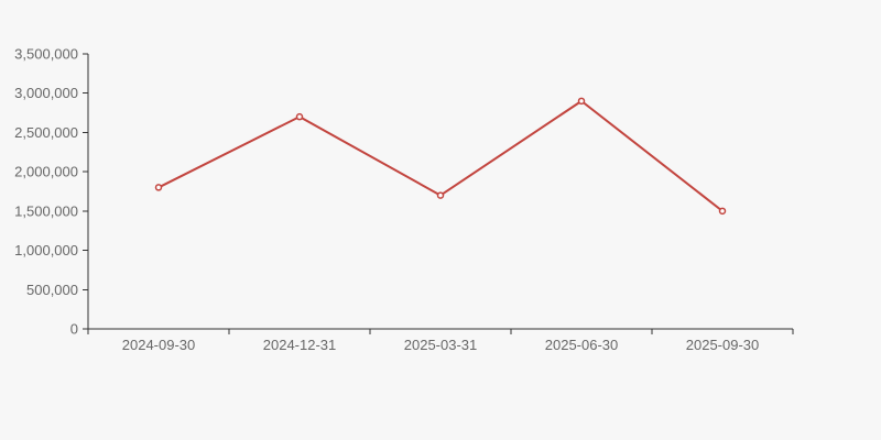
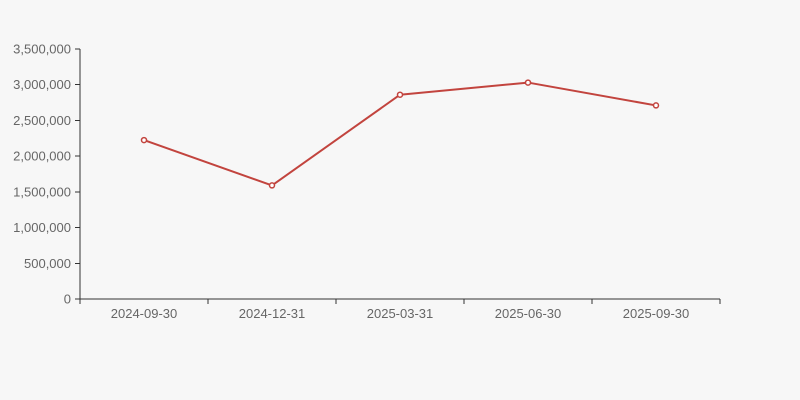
2024-09-30: 1800000 -> 2200000
2024-12-31: 2700000 -> 1600000
2025-03-31: 1700000 -> 2900000
2025-06-30: 2900000 -> 3000000
2025-09-30: 1500000 -> 2700000
